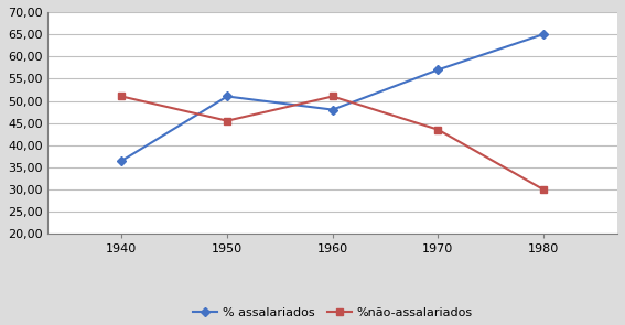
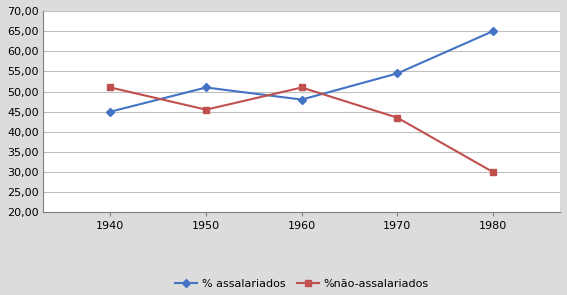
% assalariados/1940: 36,5 -> 45,0
% assalariados/1970: 57,0 -> 54,5
